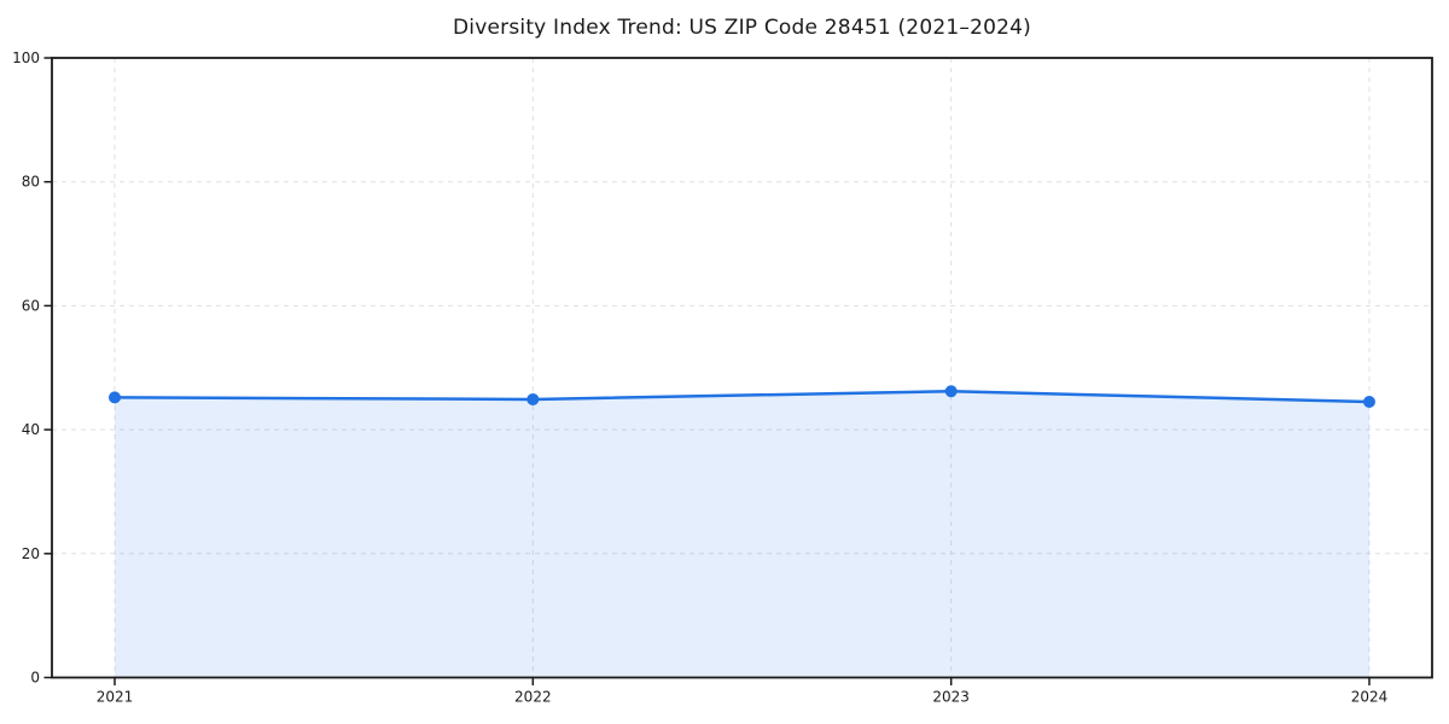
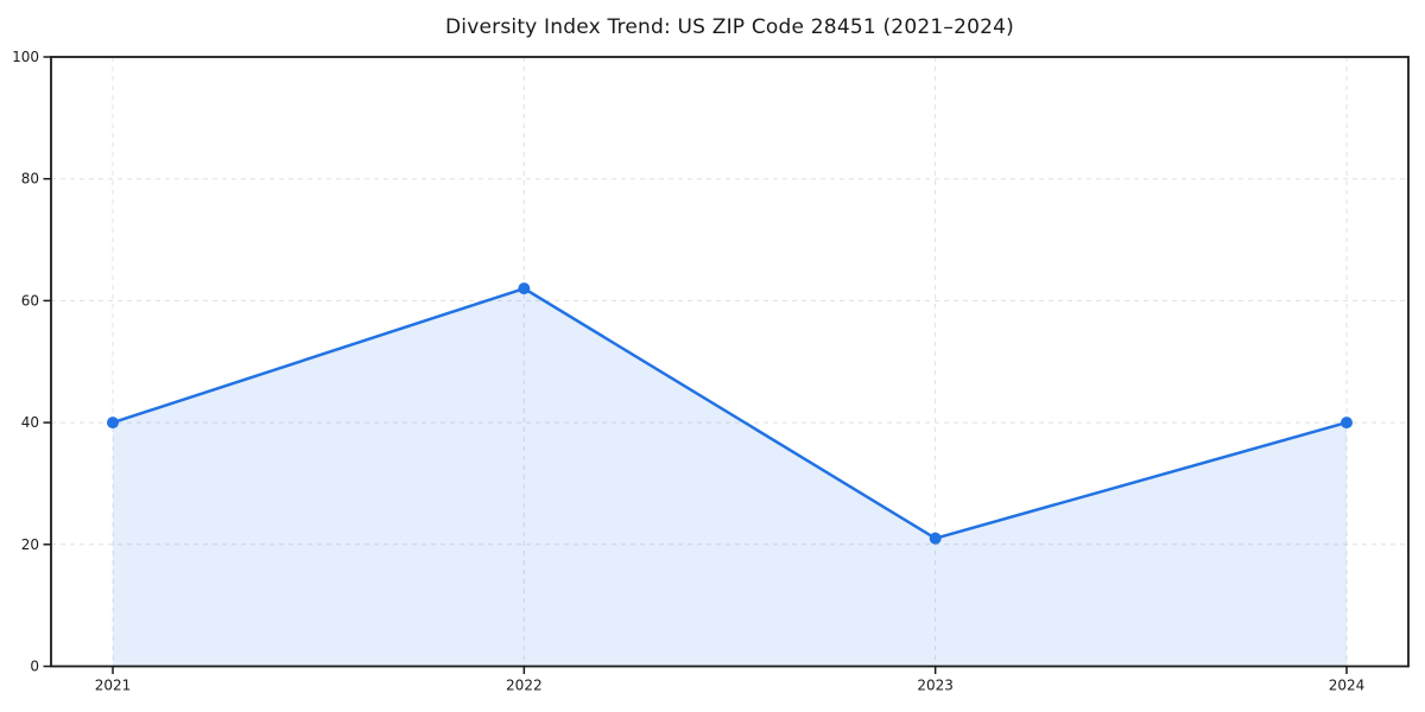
2021: 45 -> 40
2022: 45 -> 62
2023: 46 -> 21
2024: 44 -> 40
